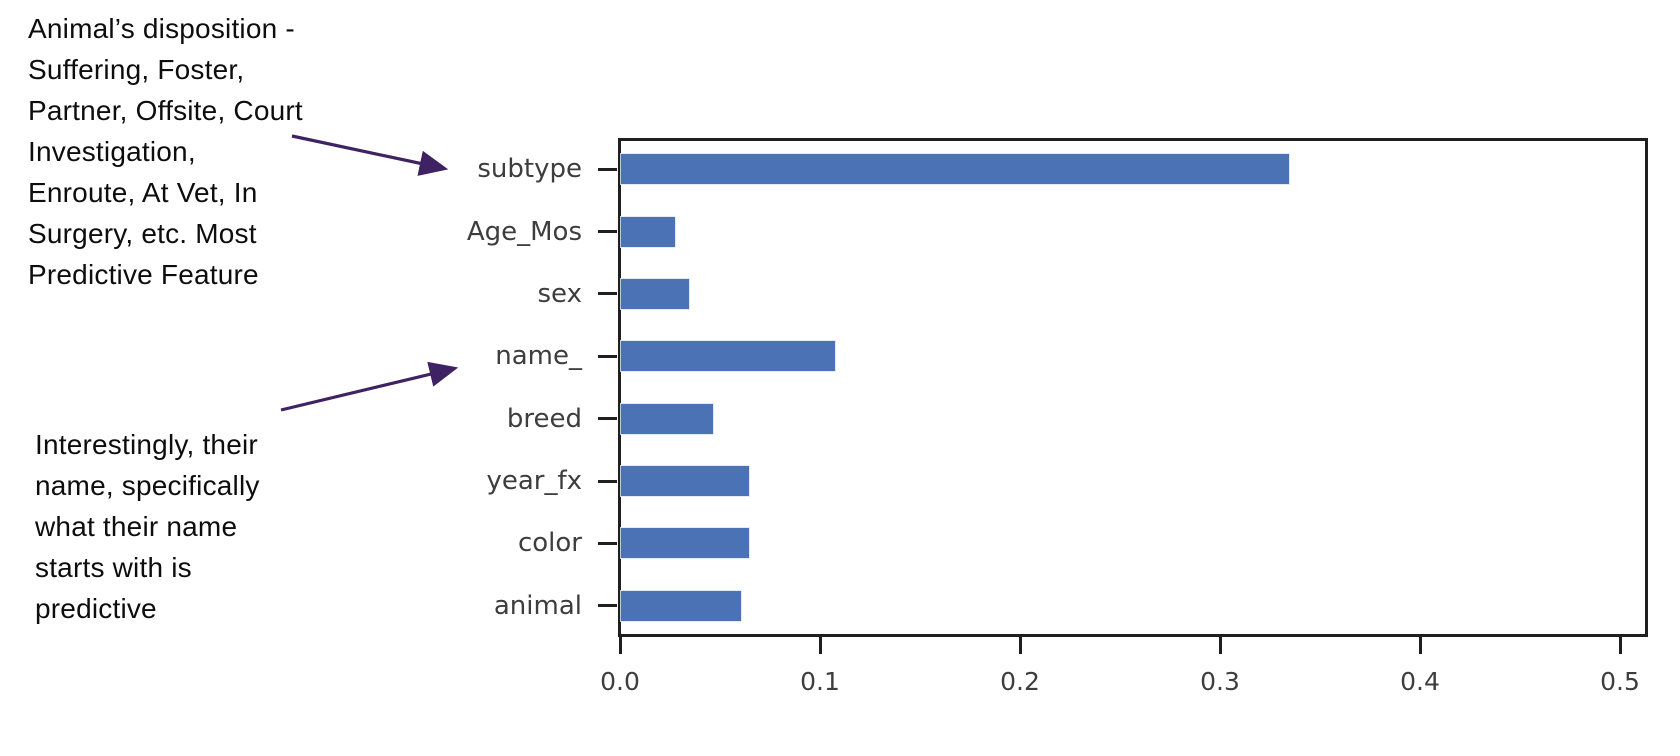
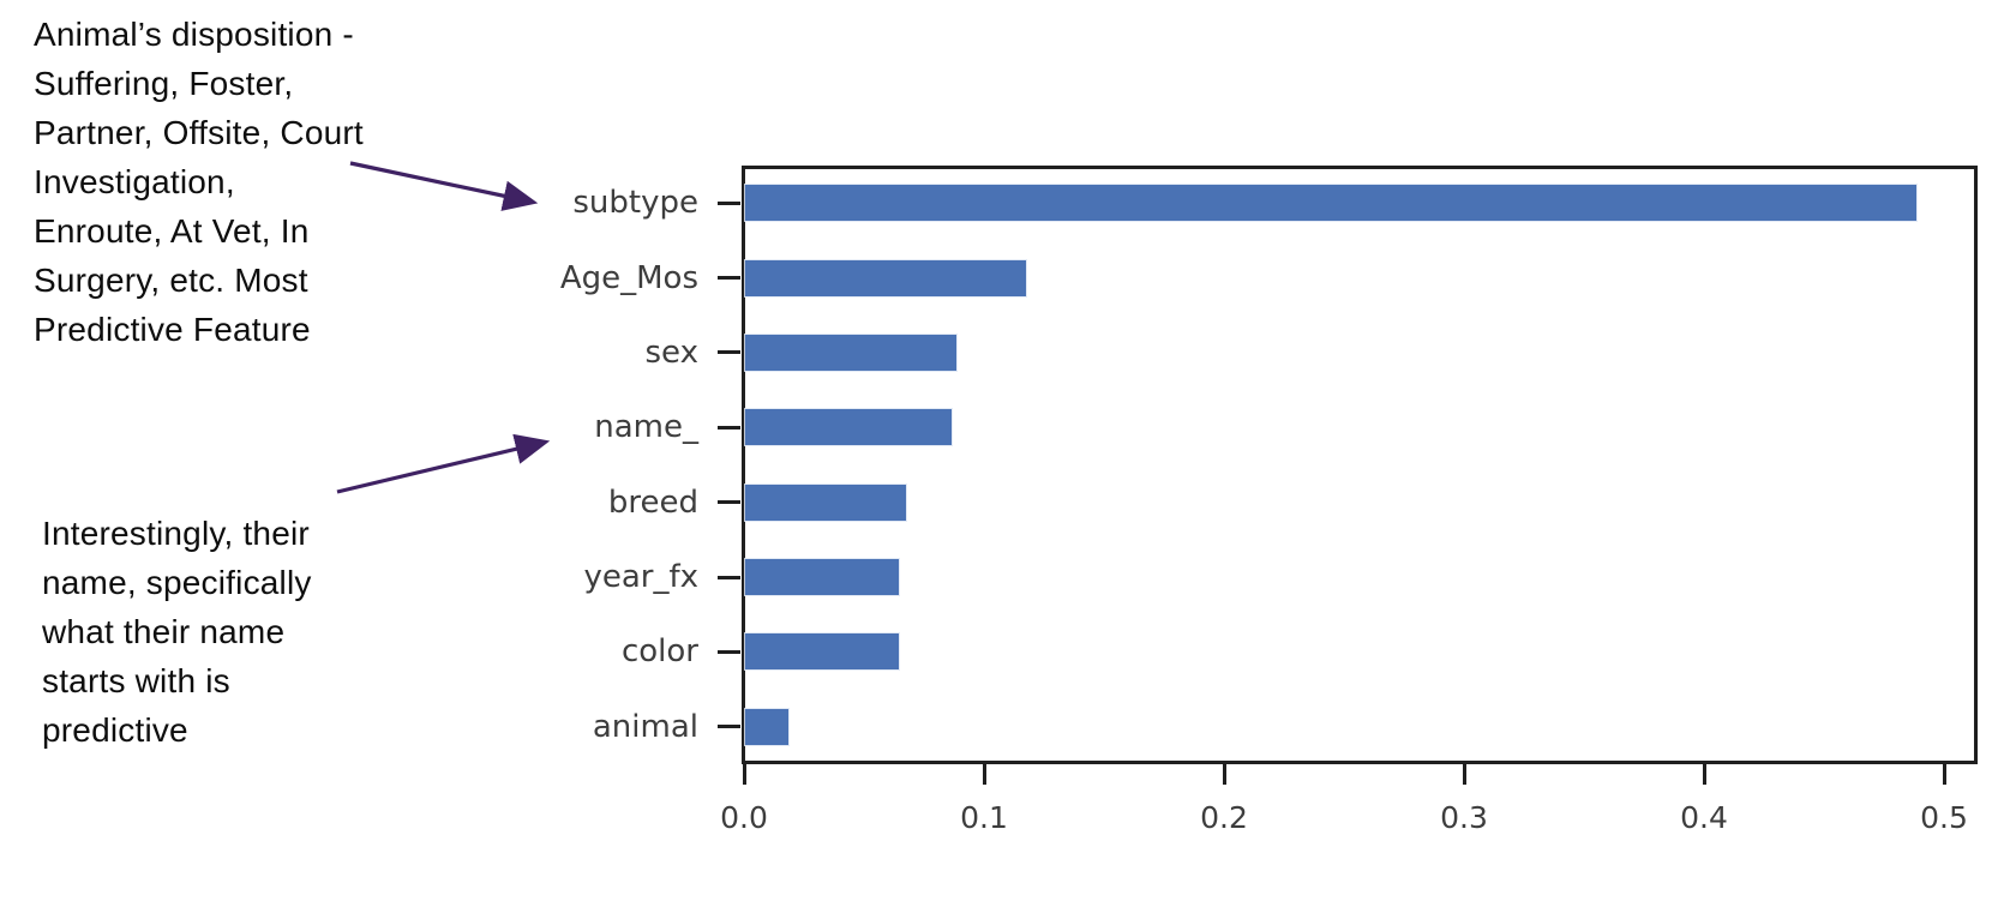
subtype: 0.334 -> 0.488
Age_Mos: 0.027 -> 0.117
sex: 0.034 -> 0.088
name_: 0.107 -> 0.086
breed: 0.046 -> 0.067
animal: 0.060 -> 0.018
